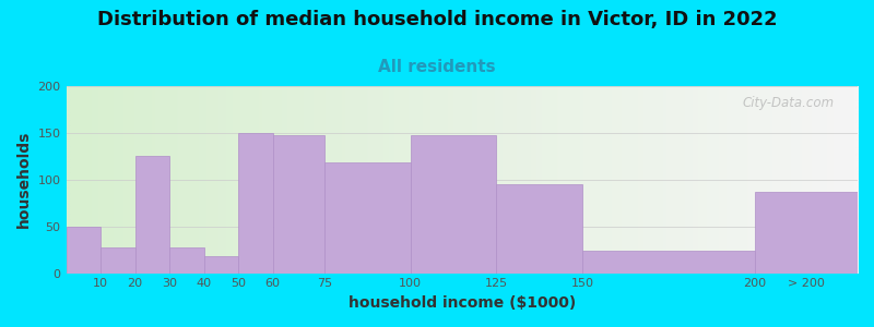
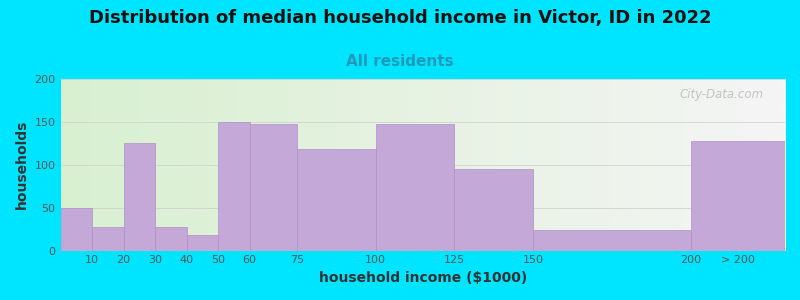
> 200: 87 -> 128
